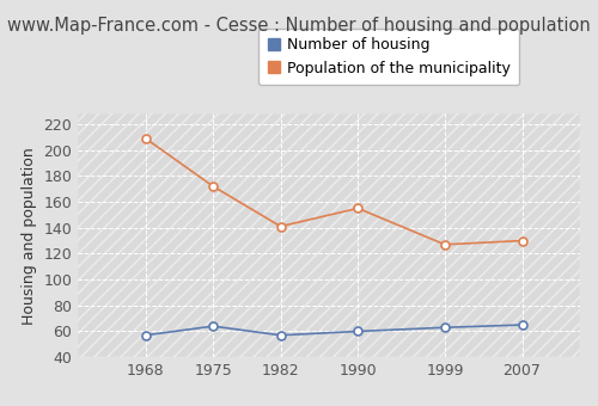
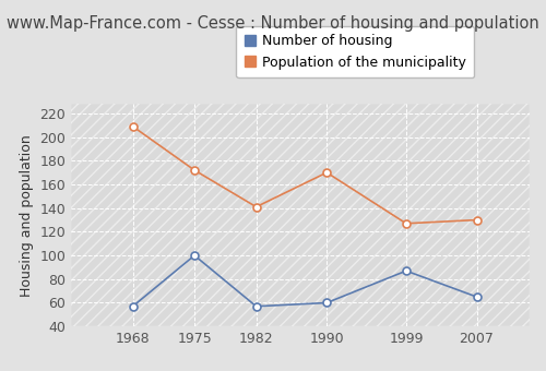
Number of housing/1975: 64 -> 100
Population of the municipality/1990: 155 -> 170
Number of housing/1999: 63 -> 87
